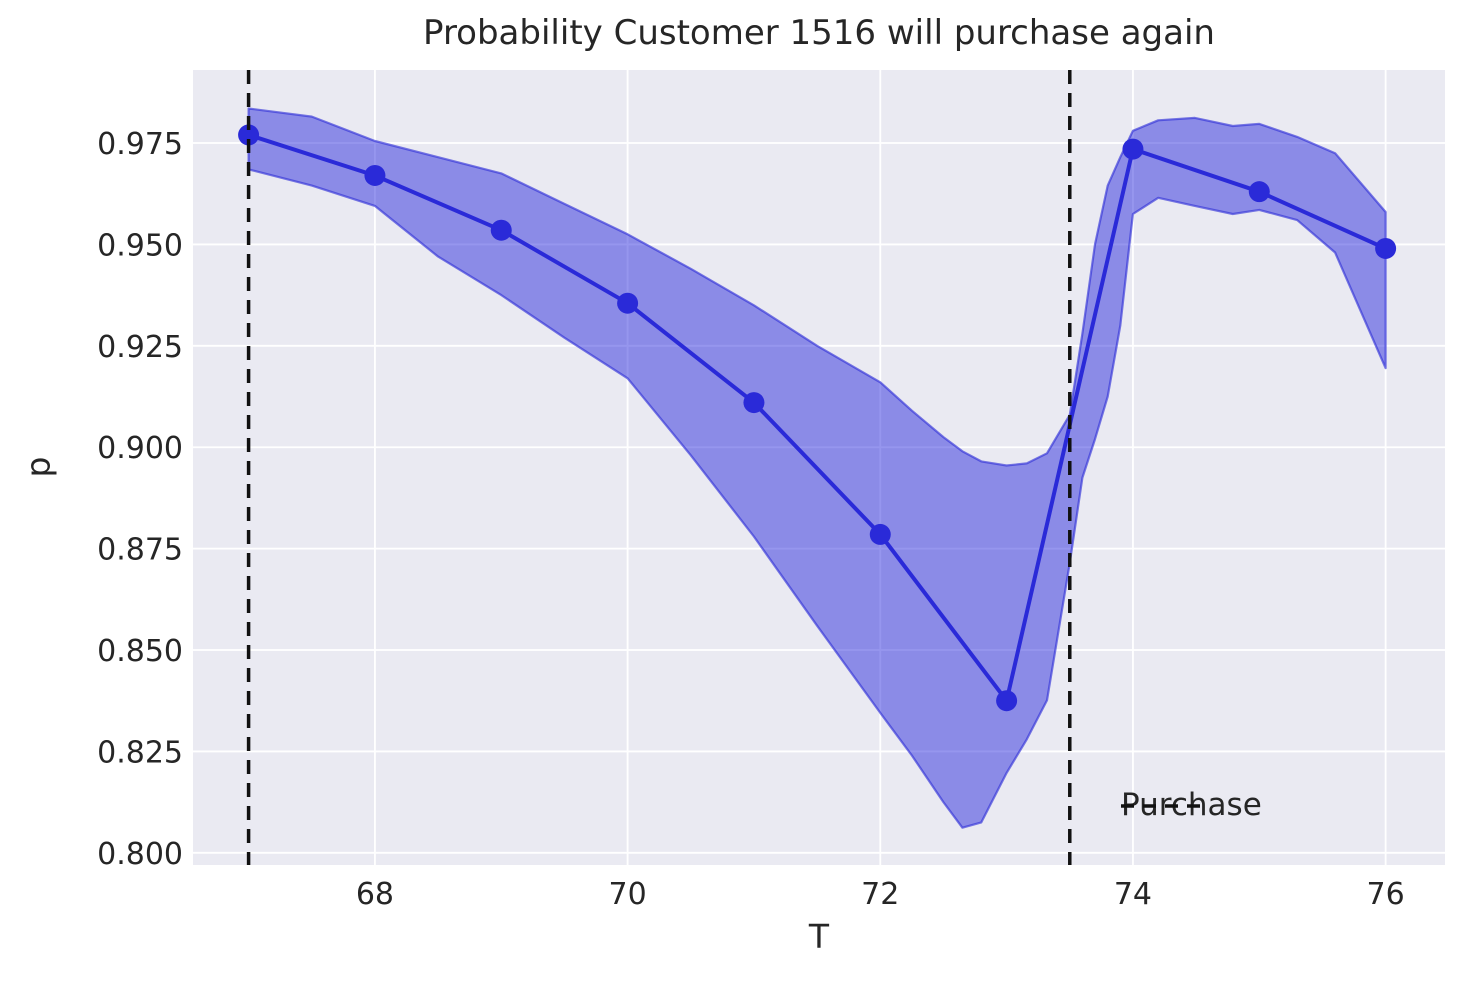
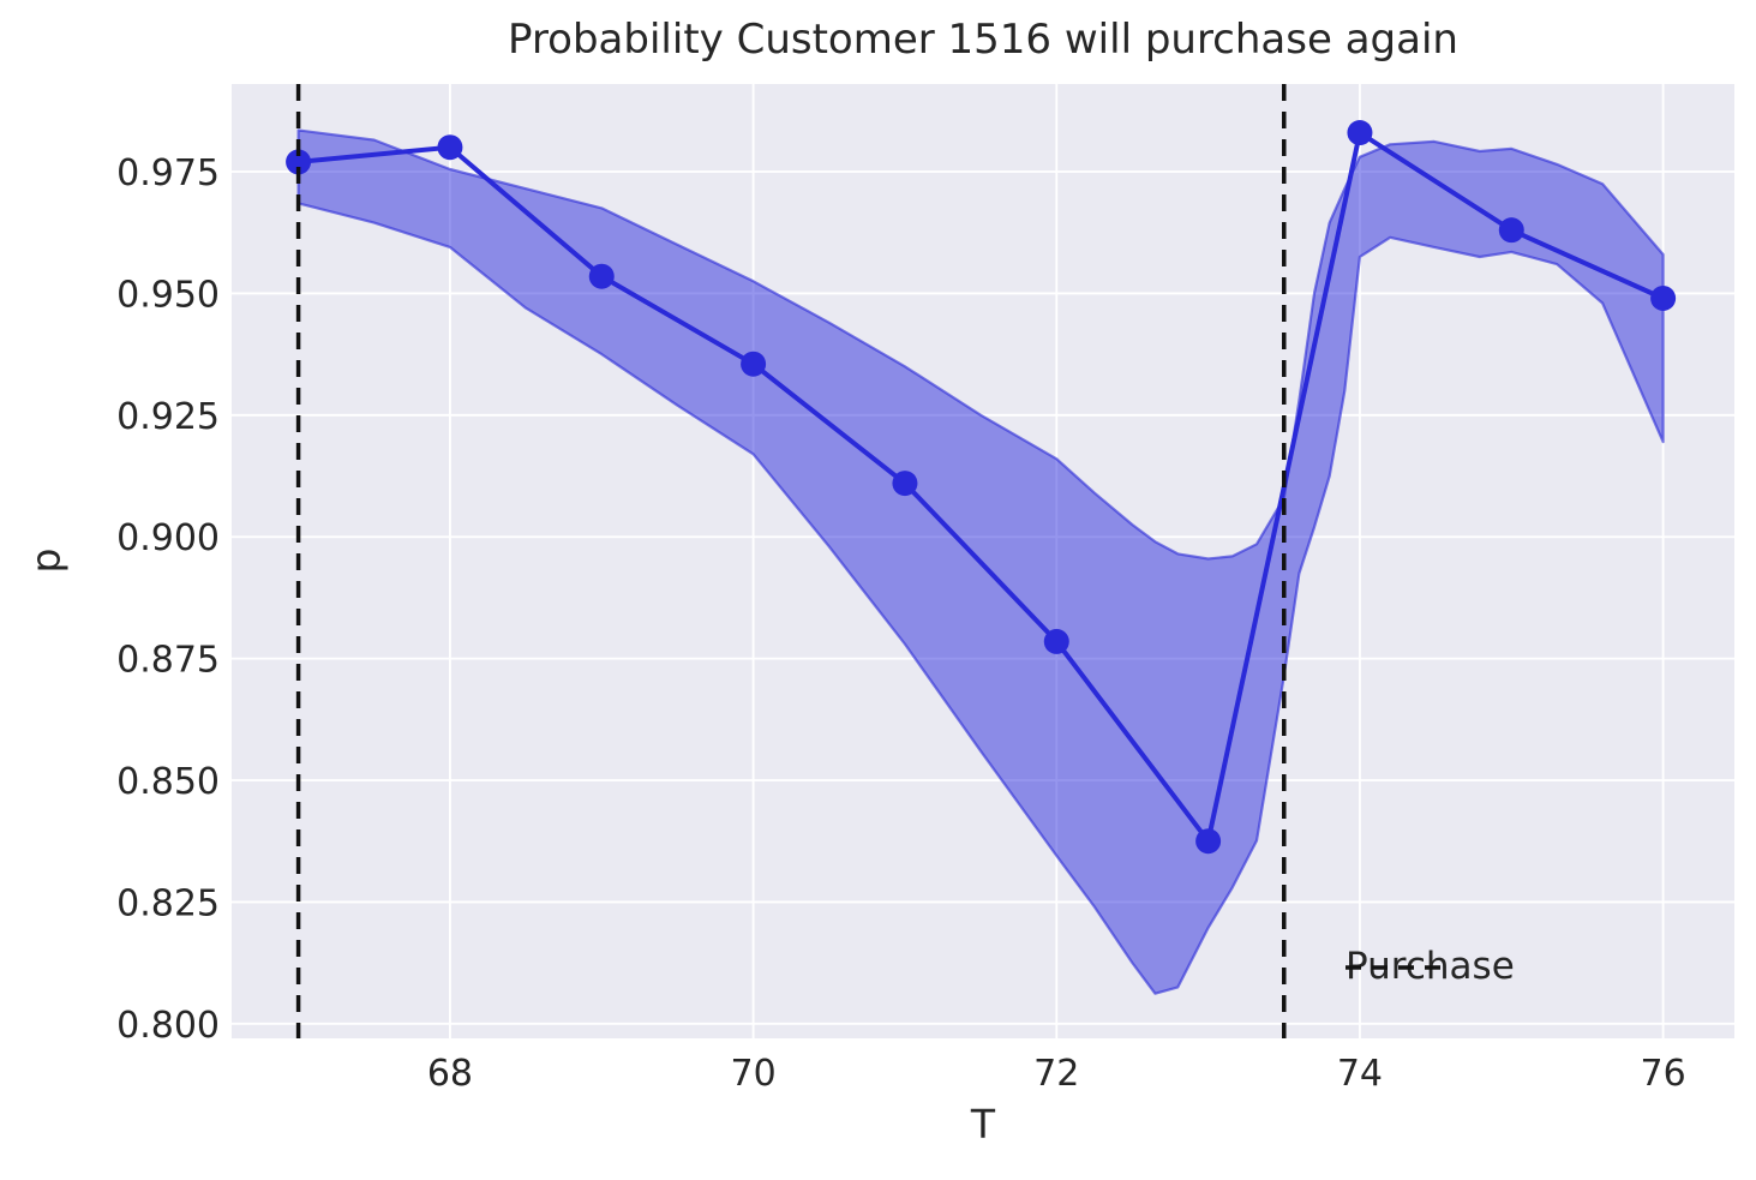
68: 0.967 -> 0.980
74: 0.974 -> 0.983
